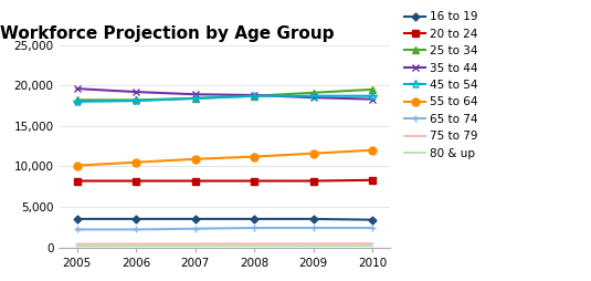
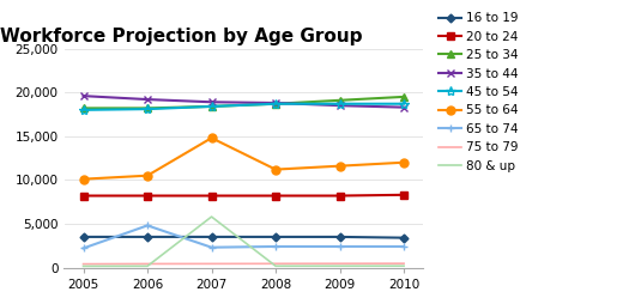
65 to 74/2006: 2,200 -> 4,800
55 to 64/2007: 10,900 -> 14,800
80 & up/2007: 200 -> 5,800
